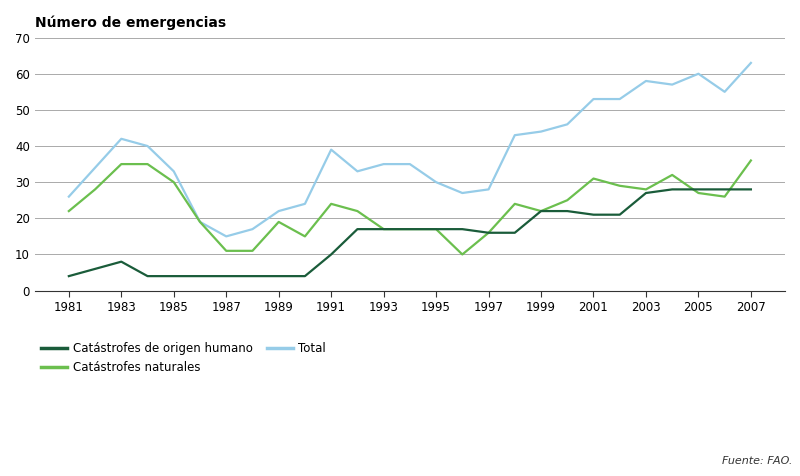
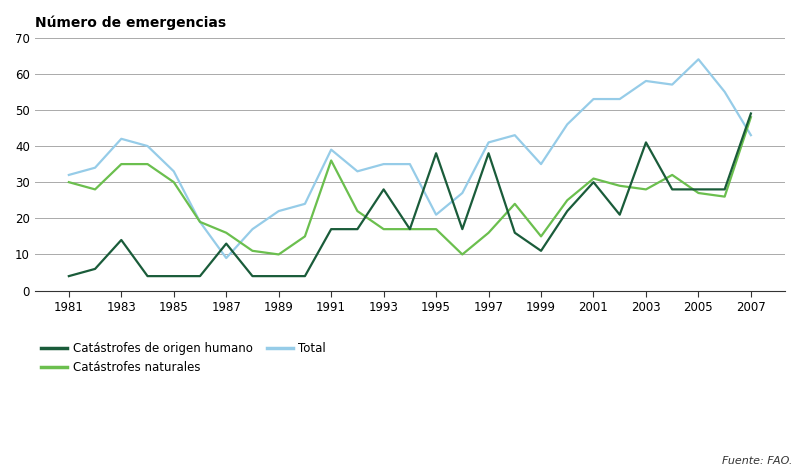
Catástrofes naturales/1981: 22 -> 30
Total/1981: 26 -> 32
Catástrofes de origen humano/1983: 8 -> 14
Catástrofes de origen humano/1987: 4 -> 13
Catástrofes naturales/1987: 11 -> 16
Total/1987: 15 -> 9
Catástrofes naturales/1989: 19 -> 10
Catástrofes de origen humano/1991: 10 -> 17
Catástrofes naturales/1991: 24 -> 36
Catástrofes de origen humano/1993: 17 -> 28
Catástrofes de origen humano/1995: 17 -> 38
Total/1995: 30 -> 21
Catástrofes de origen humano/1997: 16 -> 38
Total/1997: 28 -> 41
Catástrofes de origen humano/1999: 22 -> 11
Catástrofes naturales/1999: 22 -> 15
Total/1999: 44 -> 35
Catástrofes de origen humano/2001: 21 -> 30
Catástrofes de origen humano/2003: 27 -> 41
Total/2005: 60 -> 64
Catástrofes de origen humano/2007: 28 -> 49
Catástrofes naturales/2007: 36 -> 48
Total/2007: 63 -> 43
